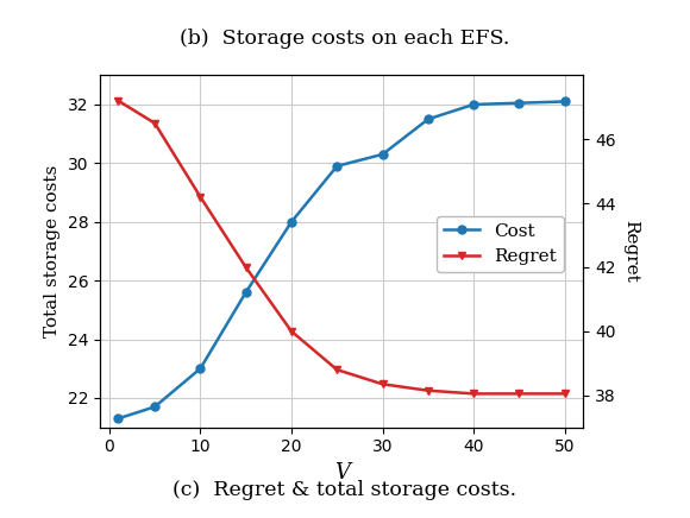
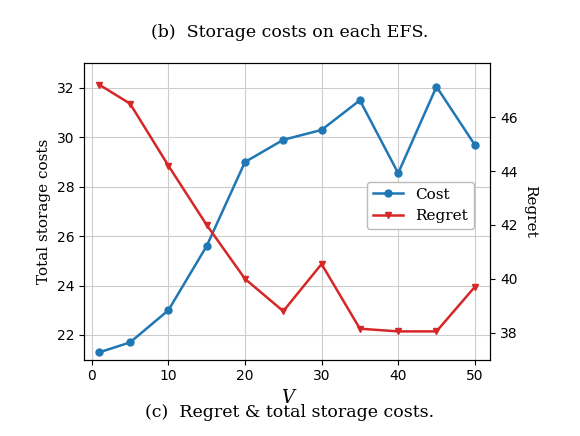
Cost/20: 28.00 -> 29.00
Regret/30: 38.35 -> 40.55
Cost/40: 32.00 -> 28.55
Cost/50: 32.10 -> 29.70
Regret/50: 38.05 -> 39.70
